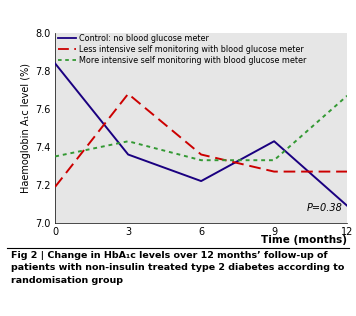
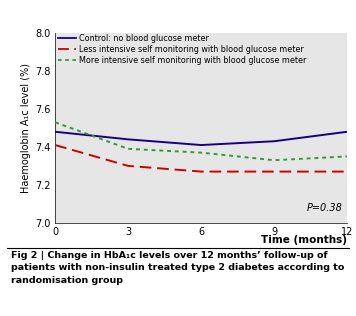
Control: no blood glucose meter/0: 7.84 -> 7.48
Less intensive self monitoring with blood glucose meter/0: 7.19 -> 7.41
More intensive self monitoring with blood glucose meter/0: 7.35 -> 7.53
Control: no blood glucose meter/3: 7.36 -> 7.44
Less intensive self monitoring with blood glucose meter/3: 7.68 -> 7.30
More intensive self monitoring with blood glucose meter/3: 7.43 -> 7.39
Control: no blood glucose meter/6: 7.22 -> 7.41
Less intensive self monitoring with blood glucose meter/6: 7.36 -> 7.27
More intensive self monitoring with blood glucose meter/6: 7.33 -> 7.37
Control: no blood glucose meter/12: 7.09 -> 7.48
More intensive self monitoring with blood glucose meter/12: 7.67 -> 7.35
